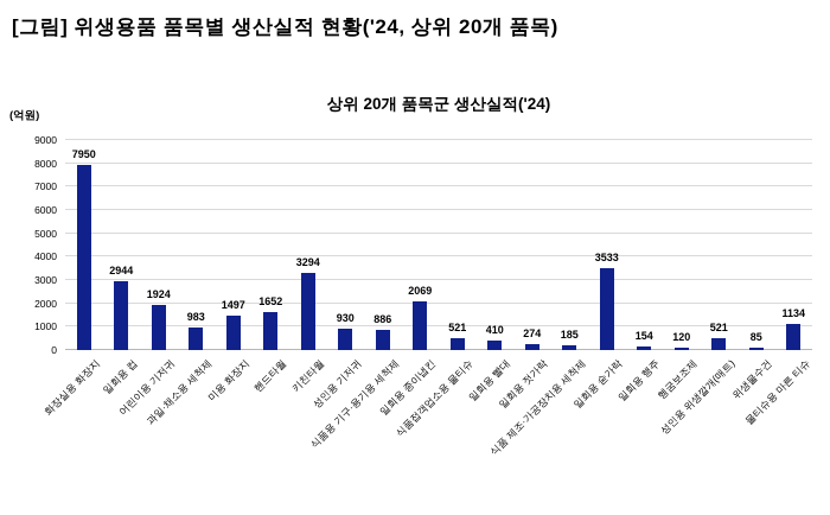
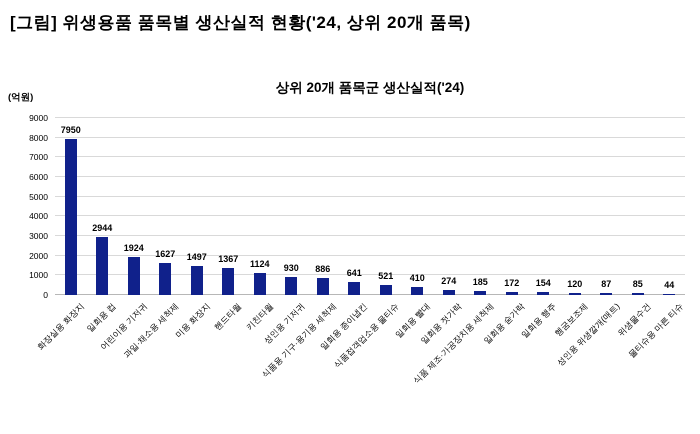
과일·채소용 세척제: 983 -> 1627
핸드타월: 1652 -> 1367
키친타월: 3294 -> 1124
일회용 종이냅킨: 2069 -> 641
일회용 숟가락: 3533 -> 172
성인용 위생깔개(매트): 521 -> 87
물티슈용 마른 티슈: 1134 -> 44
